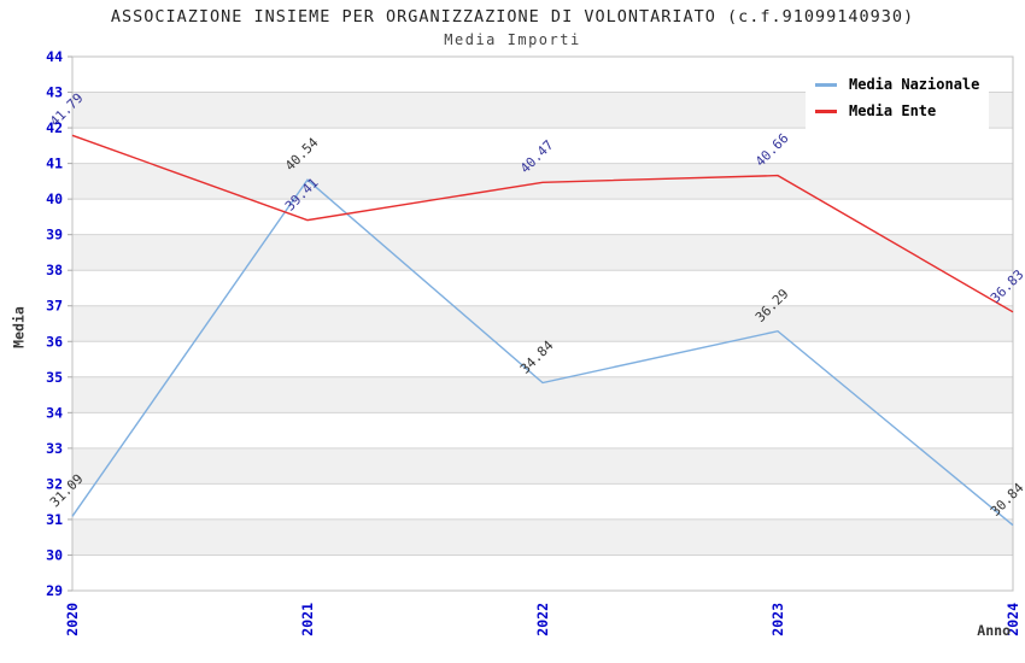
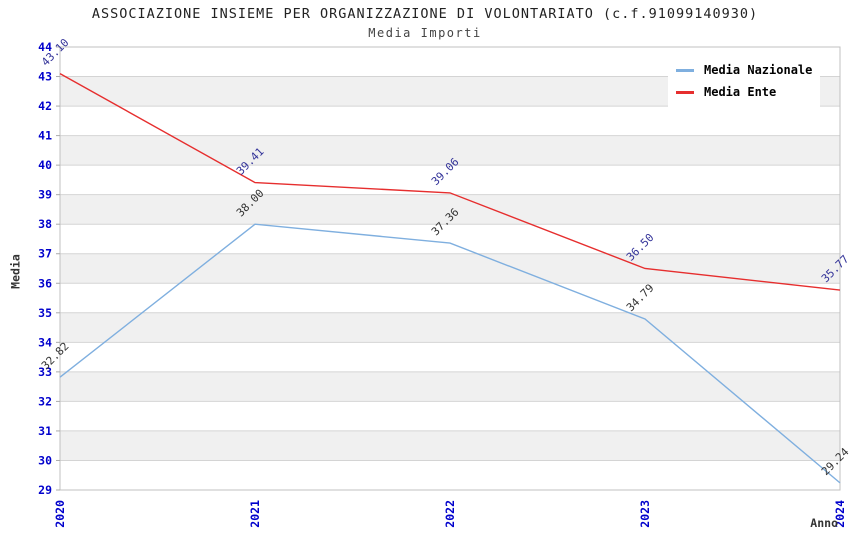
Media Nazionale/2020: 31.09 -> 32.82
Media Ente/2020: 41.79 -> 43.10
Media Nazionale/2021: 40.54 -> 38.00
Media Nazionale/2022: 34.84 -> 37.36
Media Ente/2022: 40.47 -> 39.06
Media Nazionale/2023: 36.29 -> 34.79
Media Ente/2023: 40.66 -> 36.50
Media Nazionale/2024: 30.84 -> 29.24
Media Ente/2024: 36.83 -> 35.77
